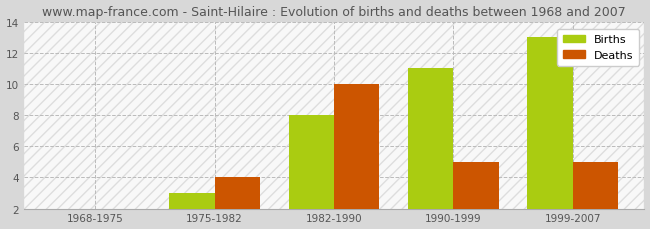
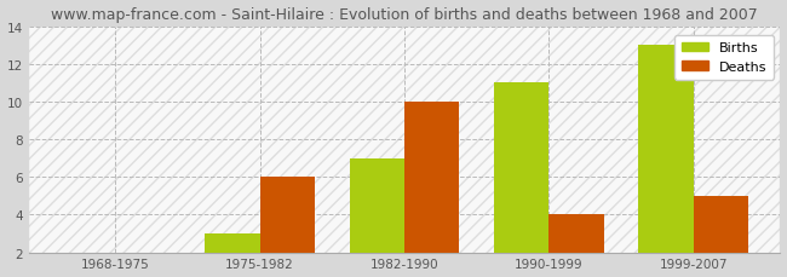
Deaths/1975-1982: 4 -> 6
Births/1982-1990: 8 -> 7
Deaths/1990-1999: 5 -> 4
